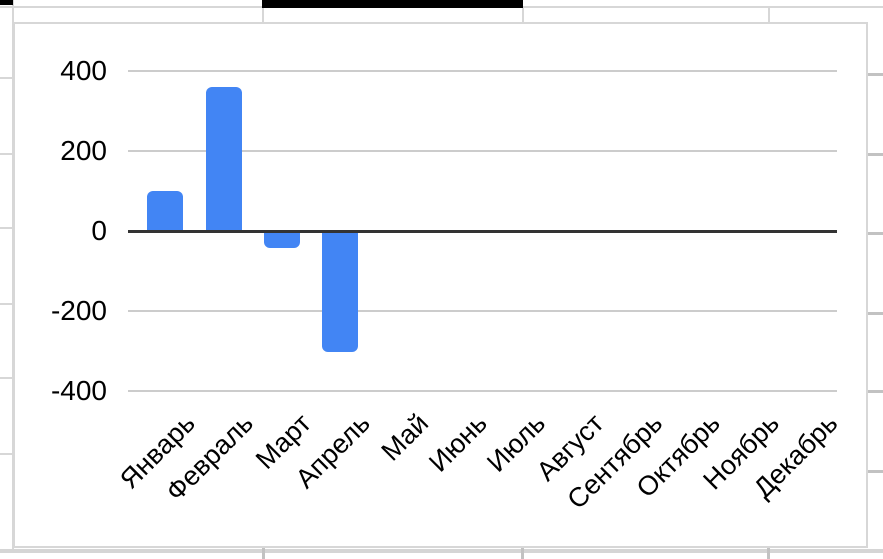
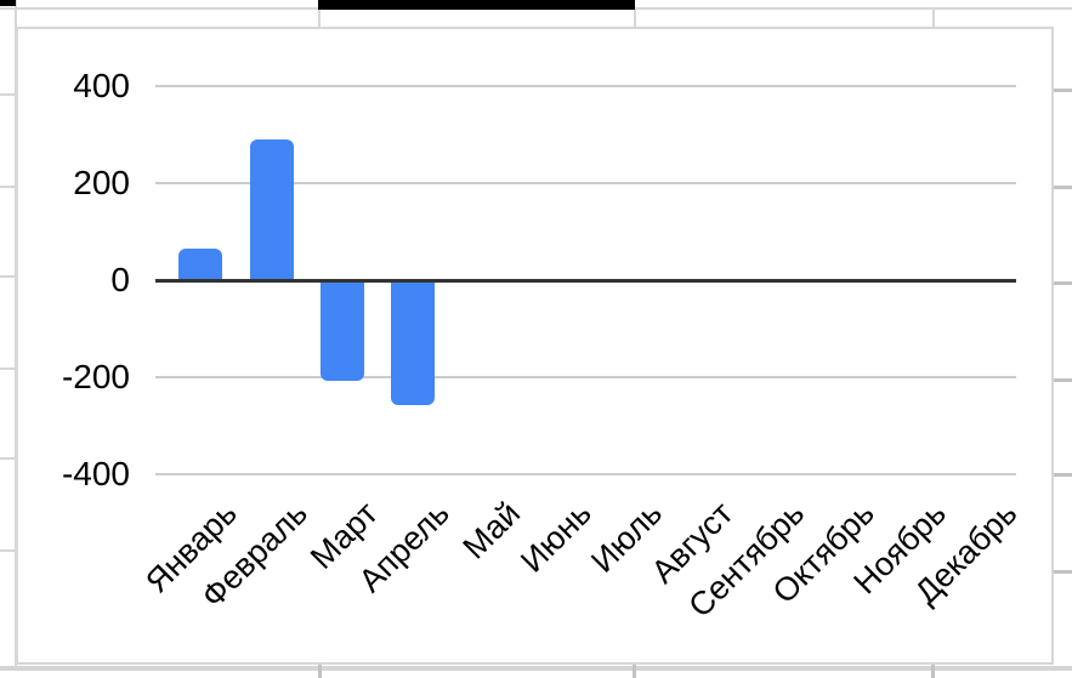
Январь: 100 -> 60
Февраль: 360 -> 290
Март: -40 -> -200
Апрель: -300 -> -260
